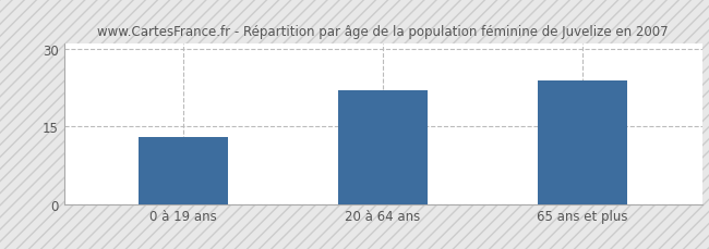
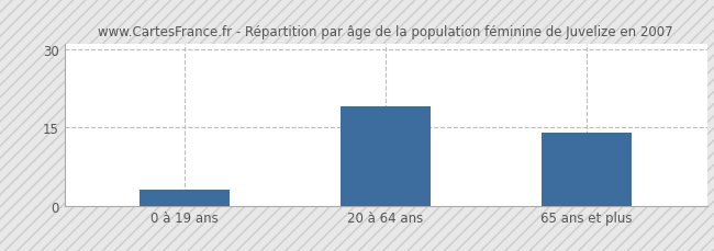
0 à 19 ans: 13 -> 3
20 à 64 ans: 22 -> 19
65 ans et plus: 24 -> 14
